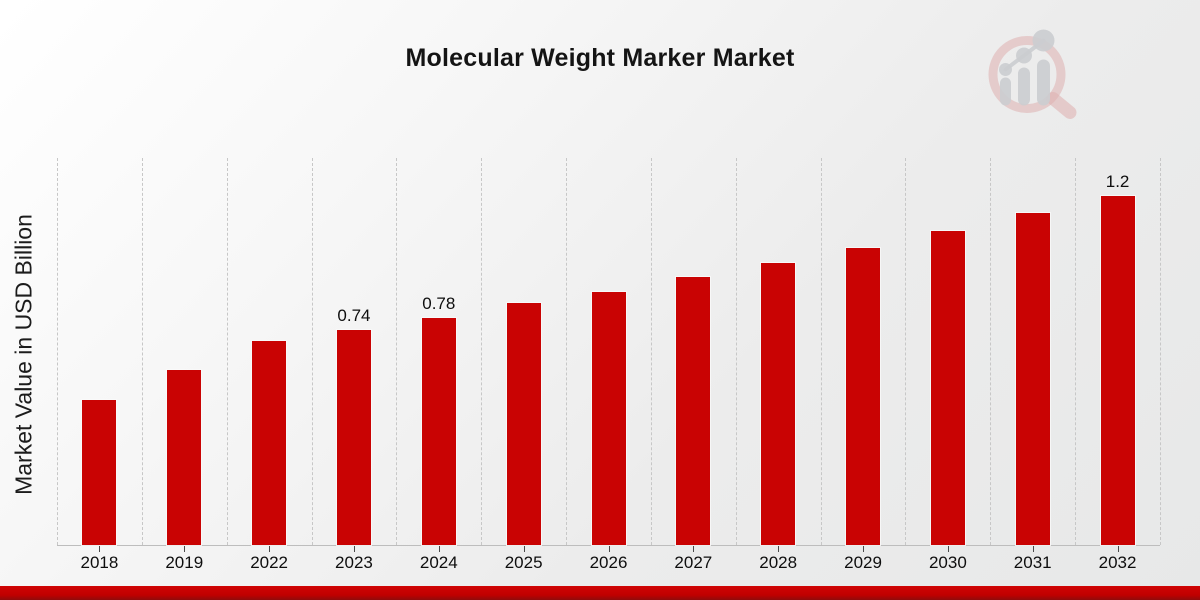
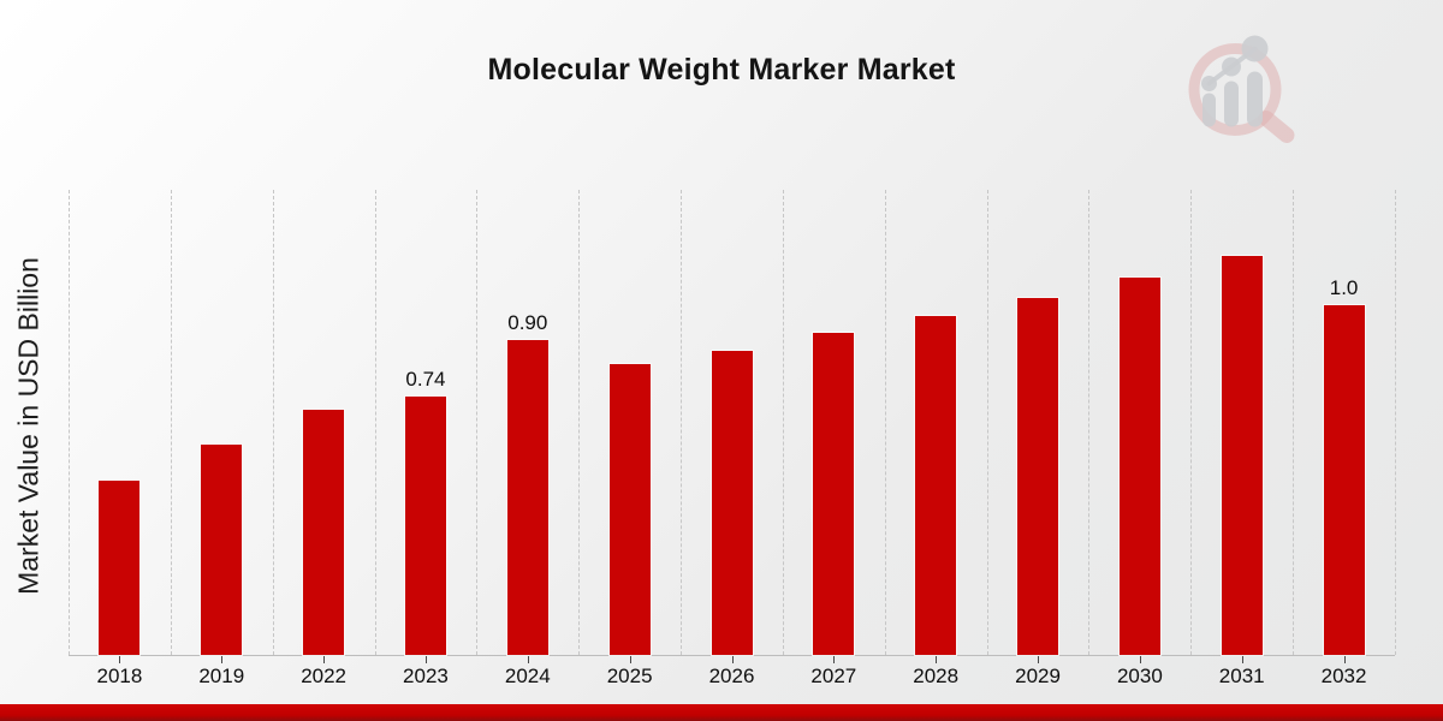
2024: 0.78 -> 0.90
2032: 1.2 -> 1.0
